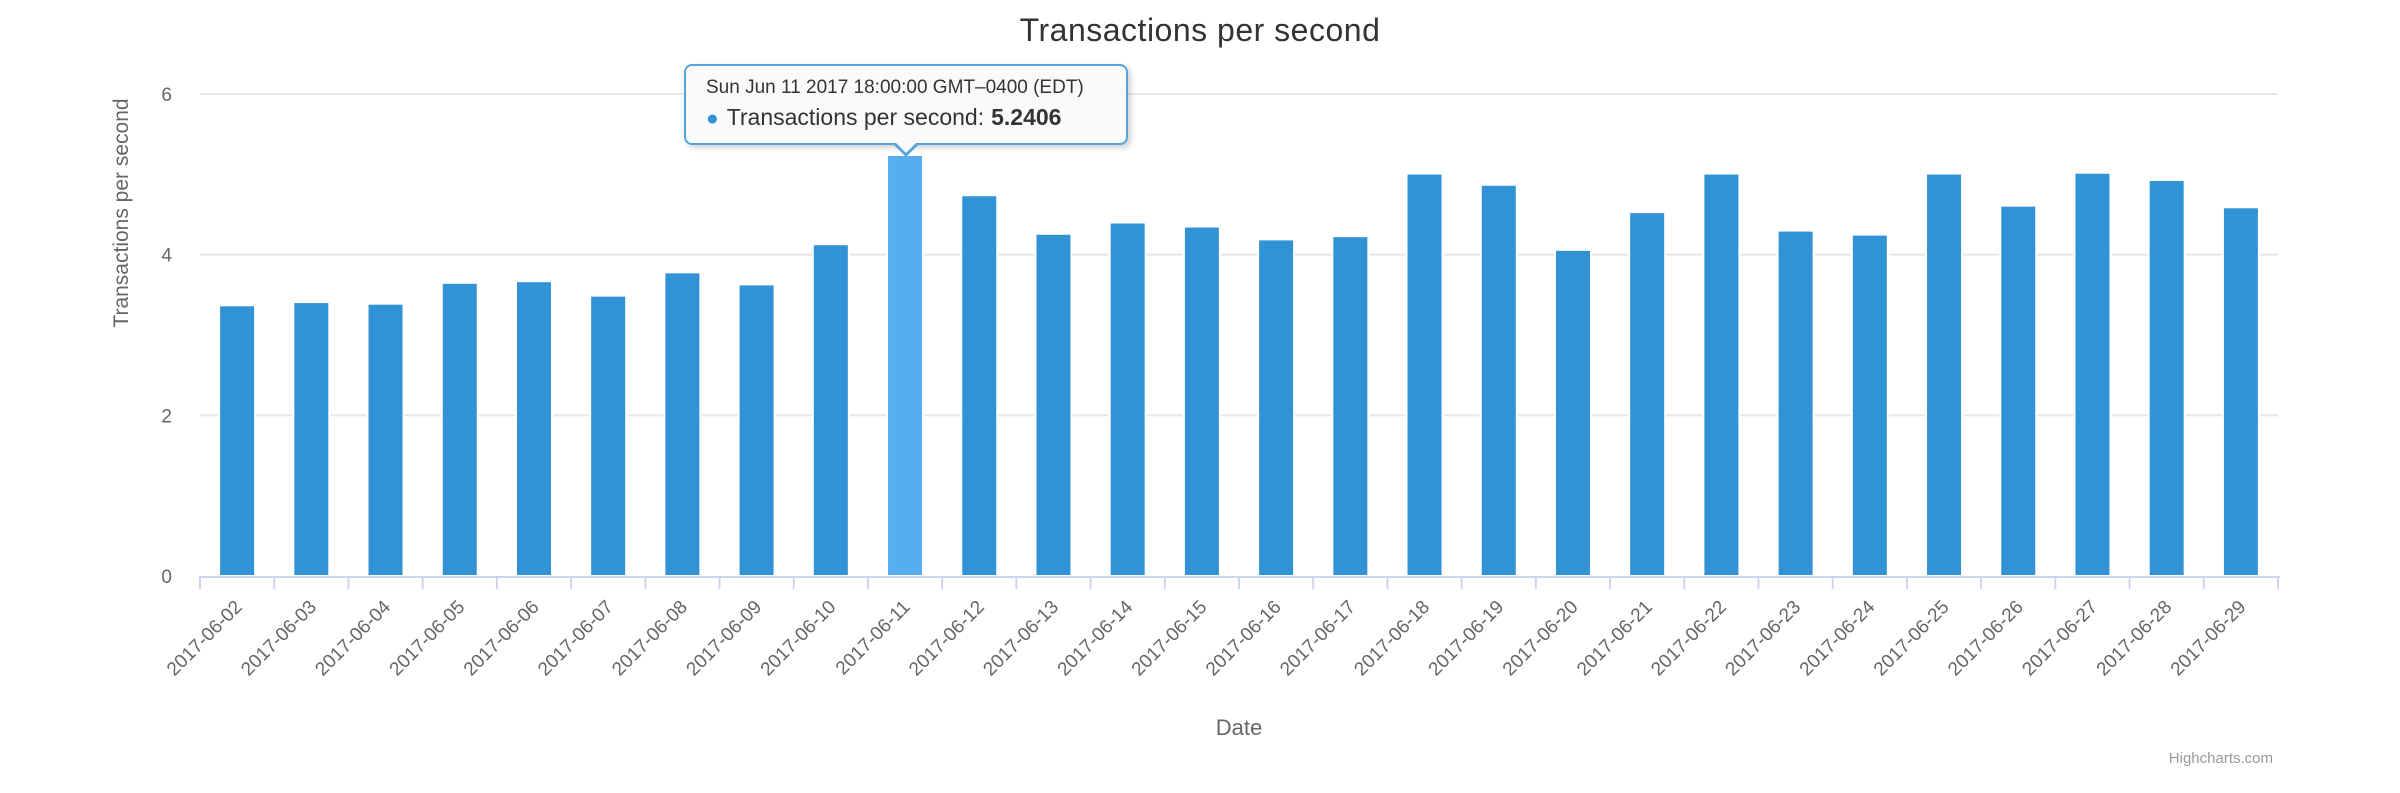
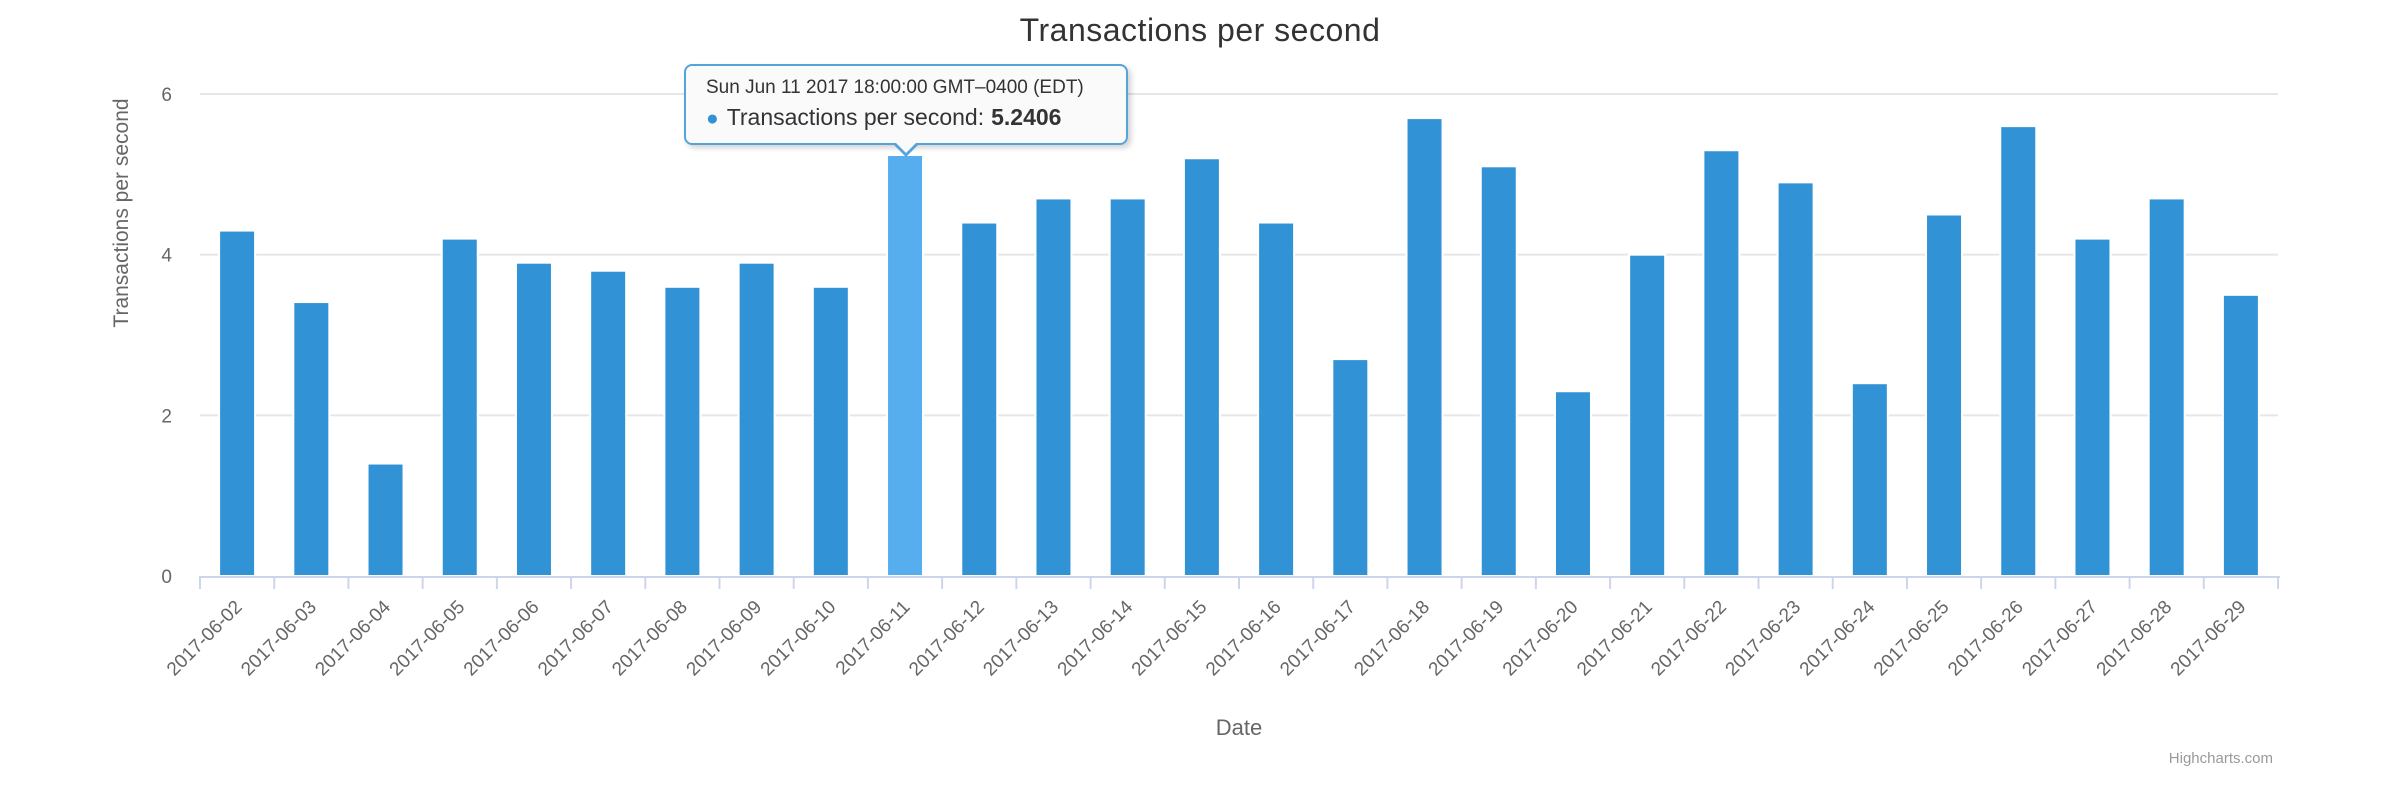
2017-06-02: 3.4 -> 4.3
2017-06-04: 3.4 -> 1.4
2017-06-05: 3.6 -> 4.2
2017-06-06: 3.7 -> 3.9
2017-06-07: 3.5 -> 3.8
2017-06-08: 3.8 -> 3.6
2017-06-09: 3.6 -> 3.9
2017-06-10: 4.1 -> 3.6
2017-06-12: 4.7 -> 4.4
2017-06-13: 4.3 -> 4.7
2017-06-14: 4.4 -> 4.7
2017-06-15: 4.3 -> 5.2
2017-06-16: 4.2 -> 4.4
2017-06-17: 4.2 -> 2.7
2017-06-18: 5.0 -> 5.7
2017-06-19: 4.9 -> 5.1
2017-06-20: 4.1 -> 2.3
2017-06-21: 4.5 -> 4.0
2017-06-22: 5.0 -> 5.3
2017-06-23: 4.3 -> 4.9
2017-06-24: 4.2 -> 2.4
2017-06-25: 5.0 -> 4.5
2017-06-26: 4.6 -> 5.6
2017-06-27: 5.0 -> 4.2
2017-06-28: 4.9 -> 4.7
2017-06-29: 4.6 -> 3.5
